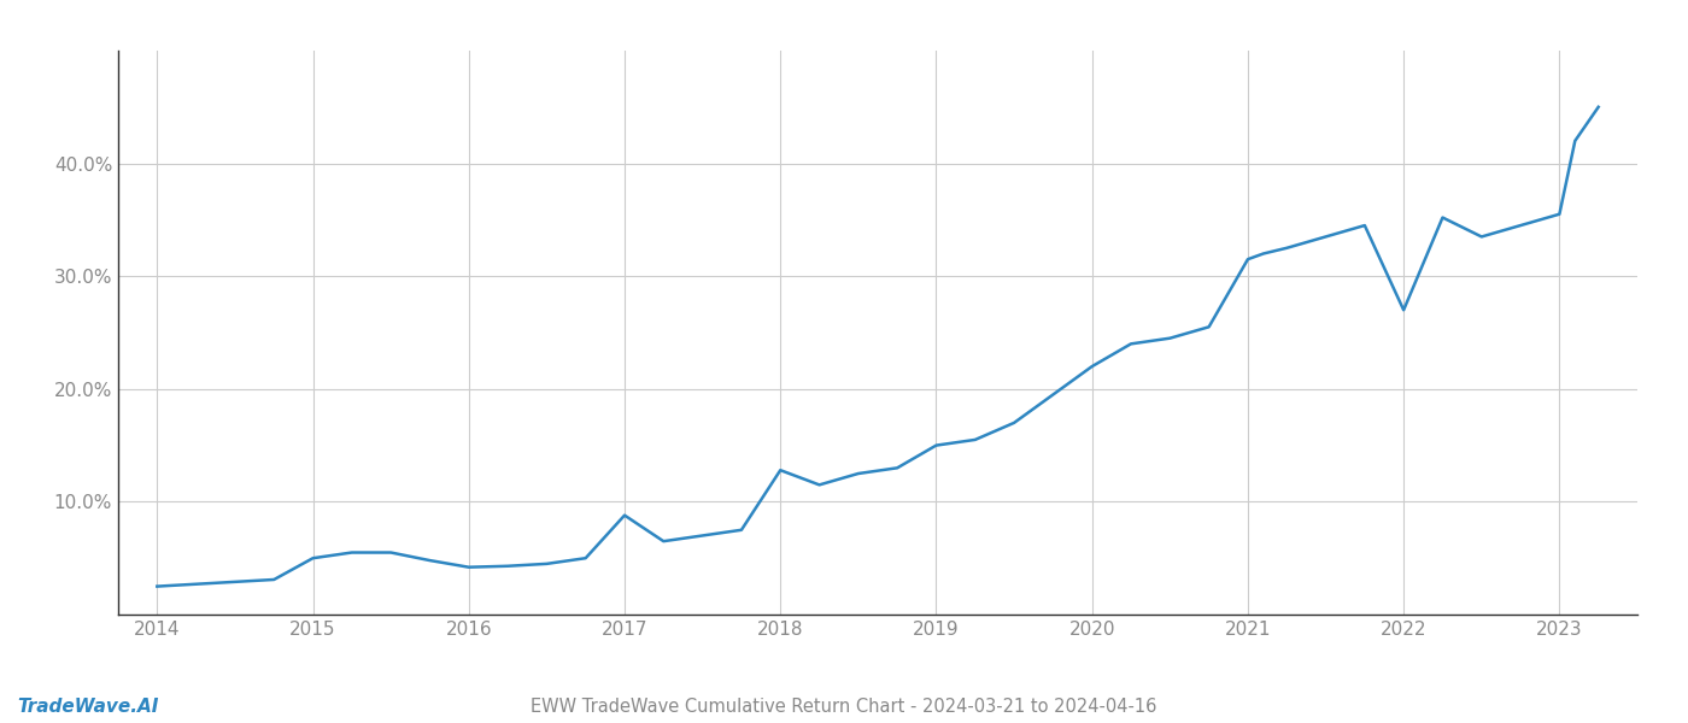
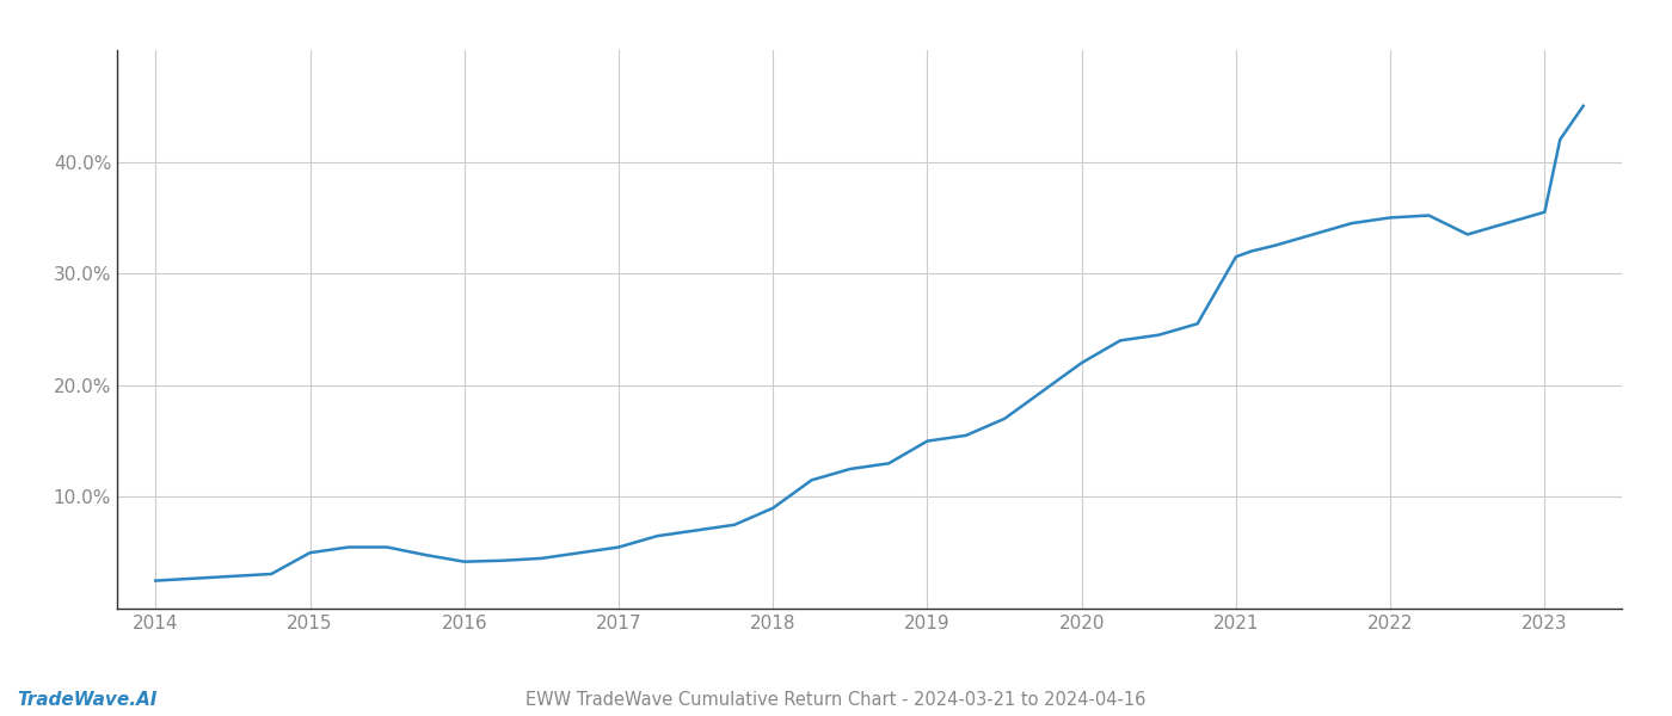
2017: 8.8% -> 5.5%
2018: 12.8% -> 9.0%
2022: 27.0% -> 35.0%
